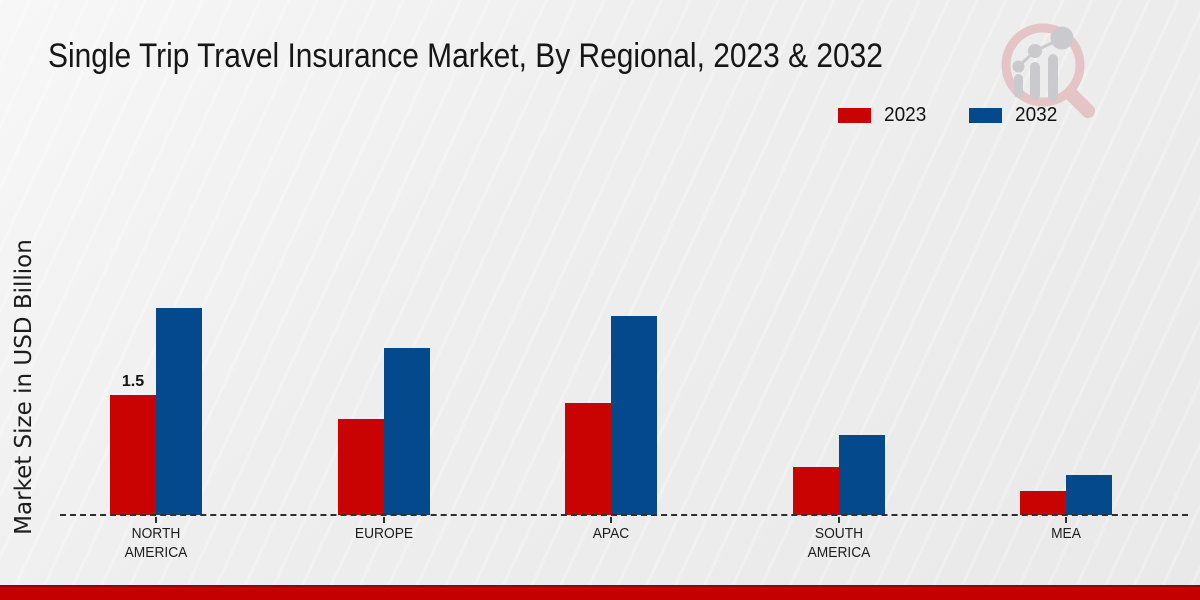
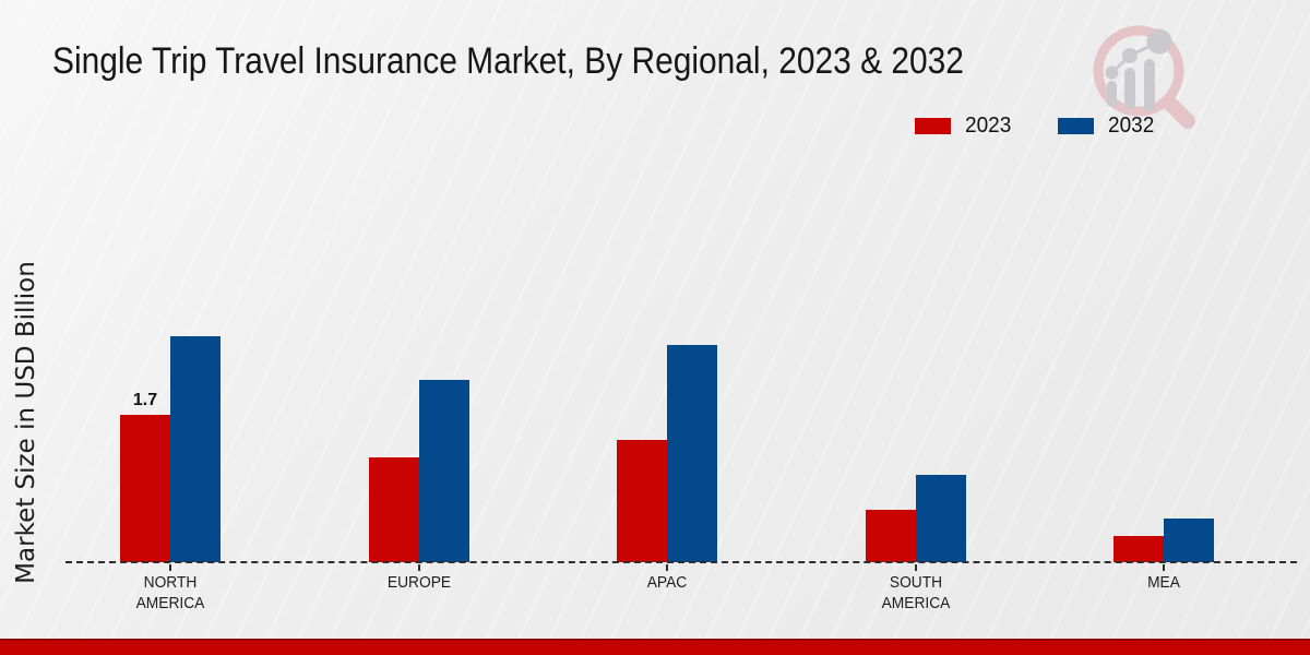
2023/NORTH AMERICA: 1.5 -> 1.7
